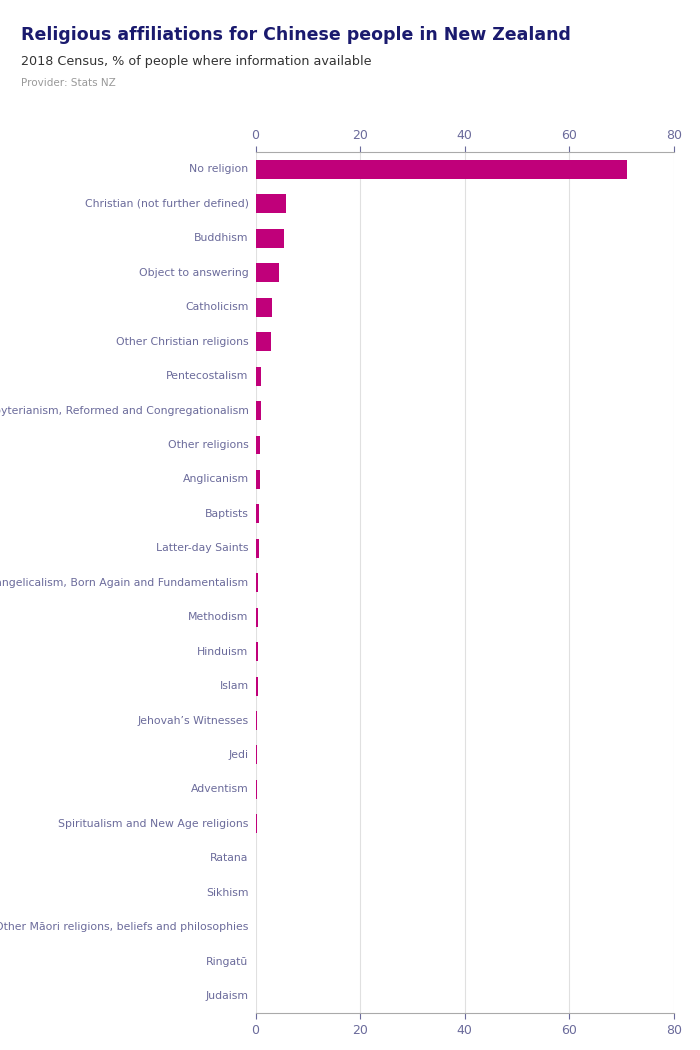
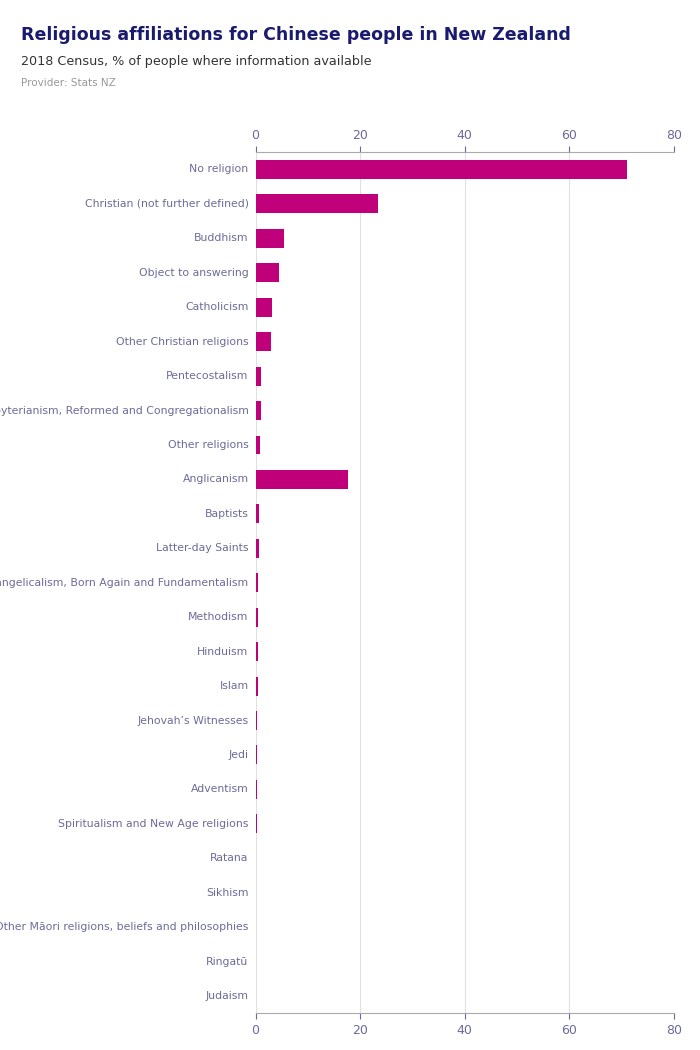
Christian (not further defined): 5.8 -> 23.4
Anglicanism: 0.8 -> 17.6
